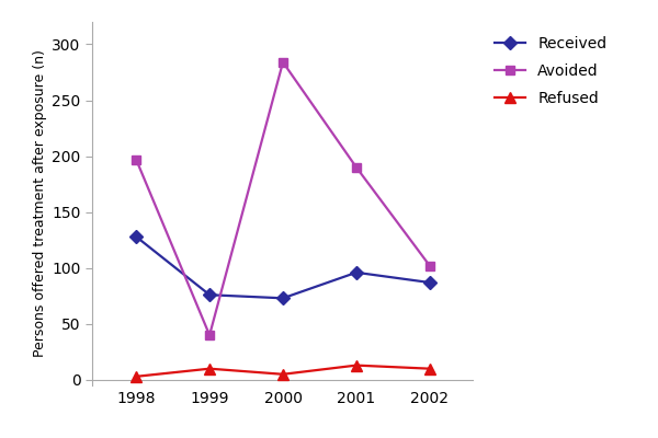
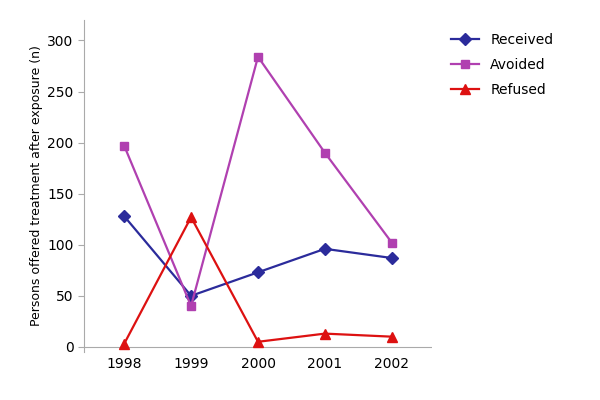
Received/1999: 76 -> 50
Refused/1999: 10 -> 127
